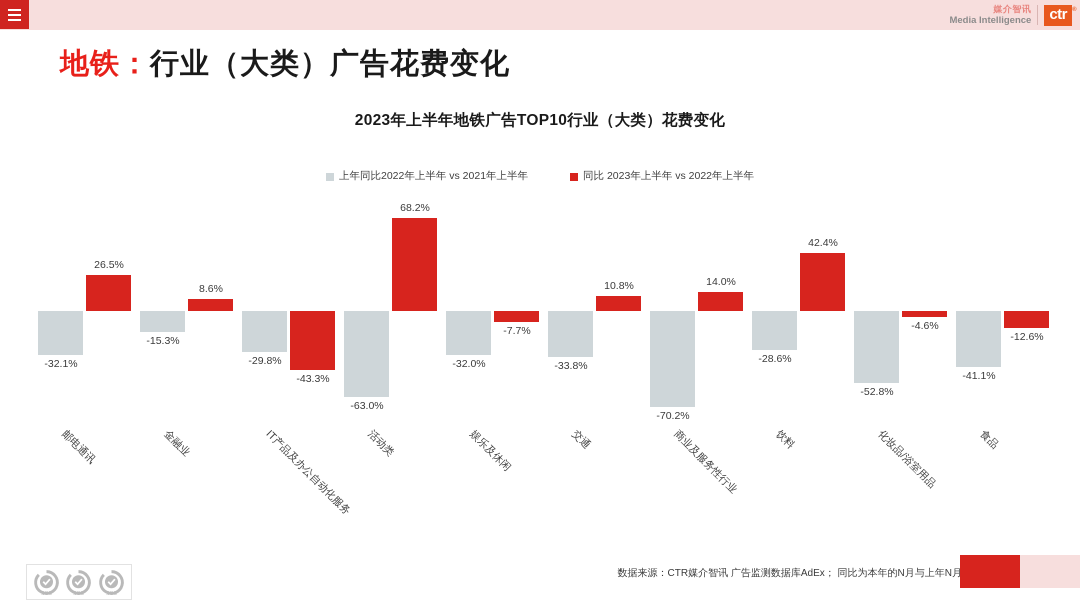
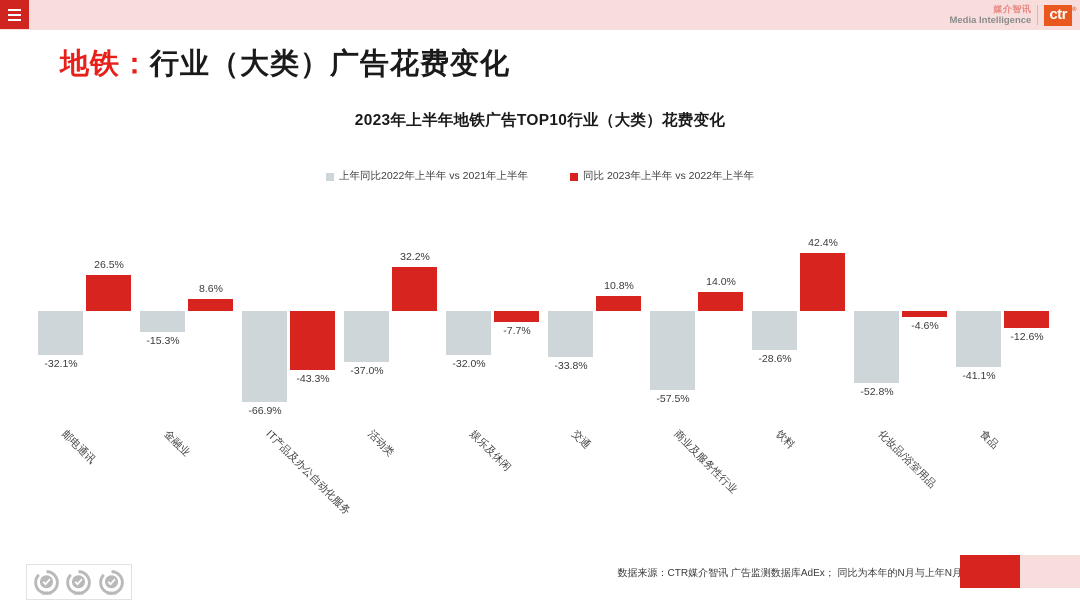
上年同比2022年上半年 vs 2021年上半年/IT产品及办公自动化服务: -29.8% -> -66.9%
上年同比2022年上半年 vs 2021年上半年/活动类: -63.0% -> -37.0%
同比 2023年上半年 vs 2022年上半年/活动类: 68.2% -> 32.2%
上年同比2022年上半年 vs 2021年上半年/商业及服务性行业: -70.2% -> -57.5%
